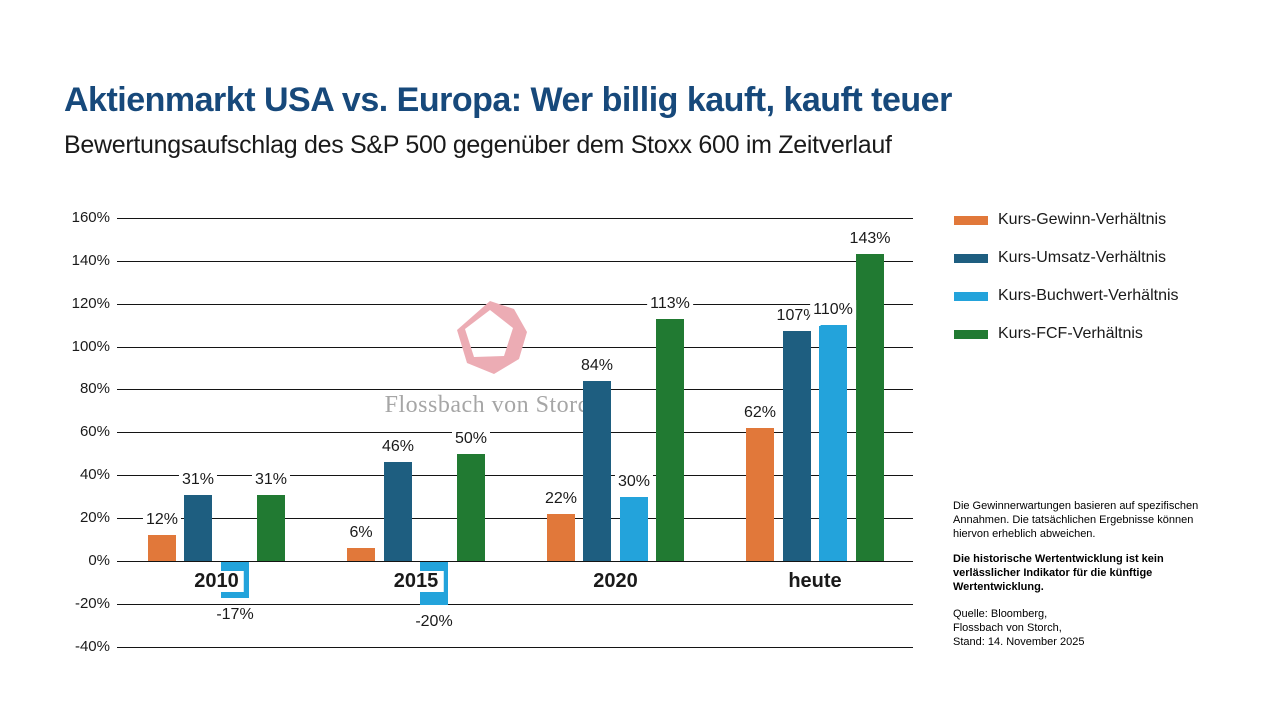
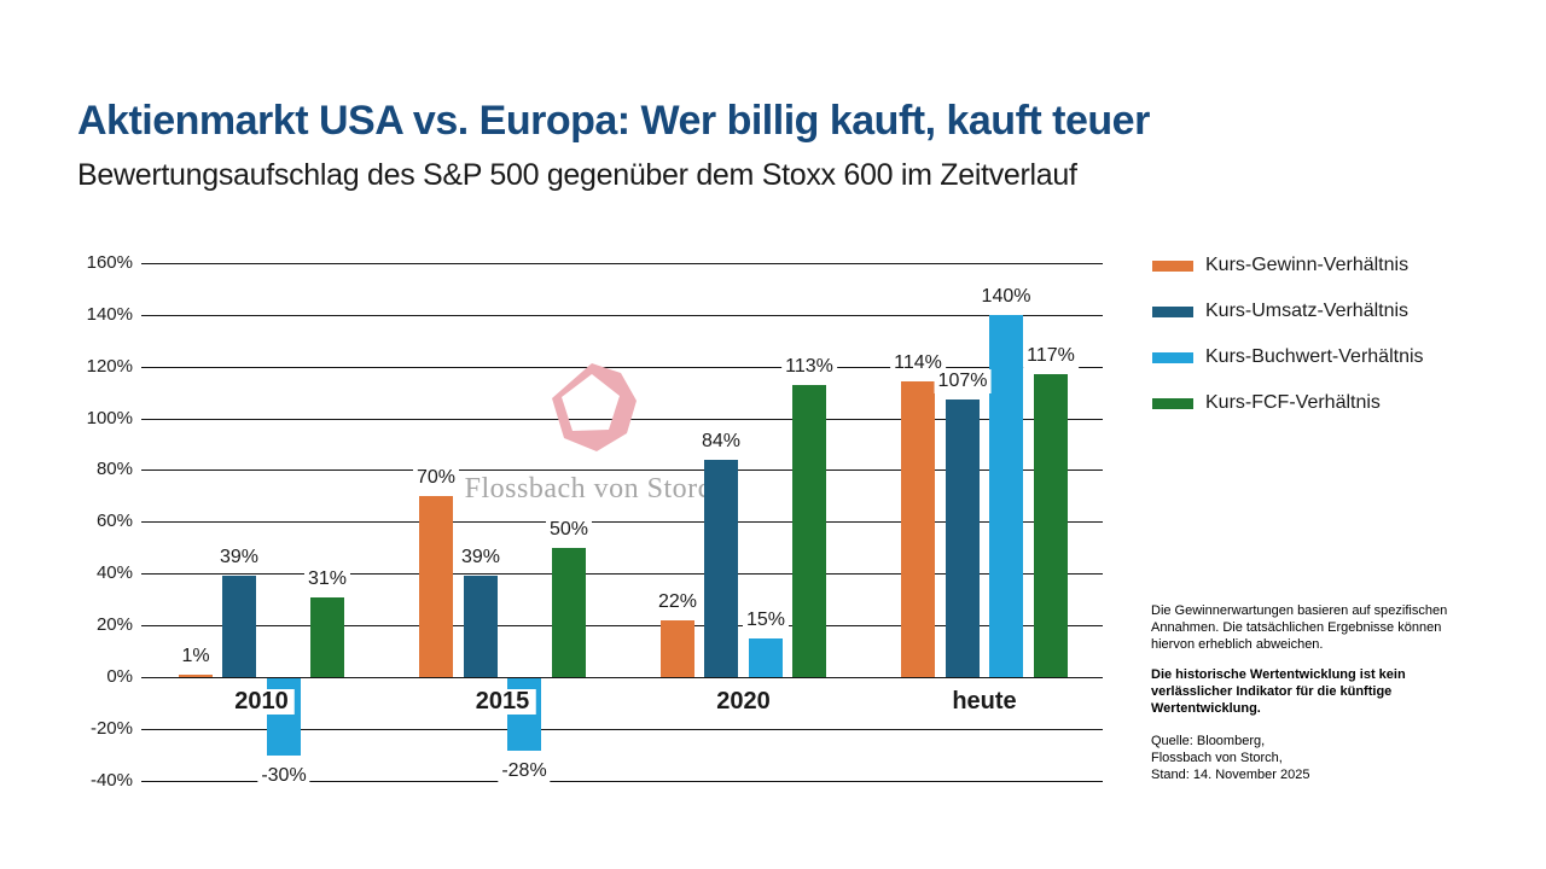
Kurs-Gewinn-Verhältnis/2010: 12% -> 1%
Kurs-Umsatz-Verhältnis/2010: 31% -> 39%
Kurs-Buchwert-Verhältnis/2010: -17% -> -30%
Kurs-Gewinn-Verhältnis/2015: 6% -> 70%
Kurs-Umsatz-Verhältnis/2015: 46% -> 39%
Kurs-Buchwert-Verhältnis/2015: -20% -> -28%
Kurs-Buchwert-Verhältnis/2020: 30% -> 15%
Kurs-Gewinn-Verhältnis/heute: 62% -> 114%
Kurs-Buchwert-Verhältnis/heute: 110% -> 140%
Kurs-FCF-Verhältnis/heute: 143% -> 117%
